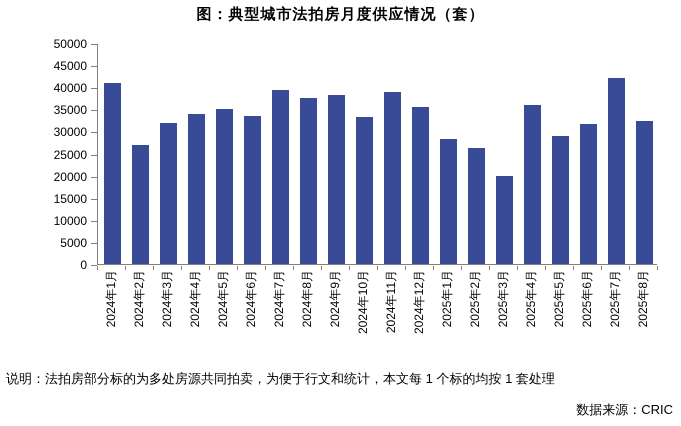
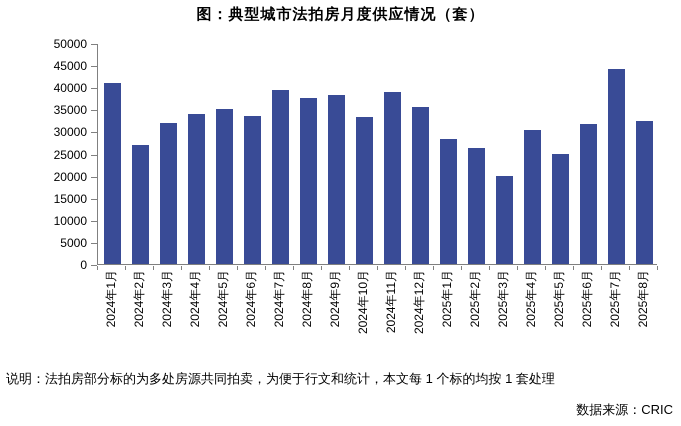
2025年4月: 36000 -> 30000
2025年5月: 29000 -> 25000
2025年7月: 42000 -> 44000
